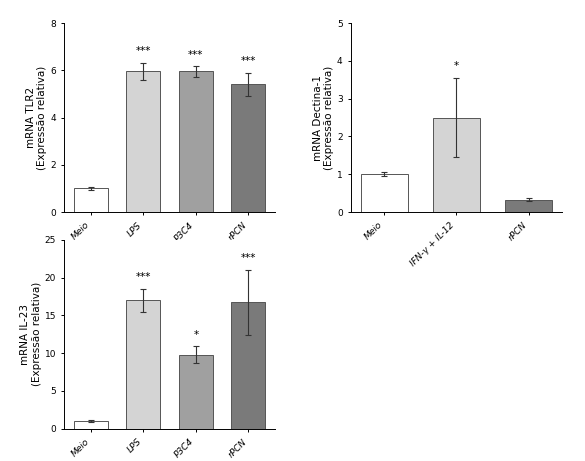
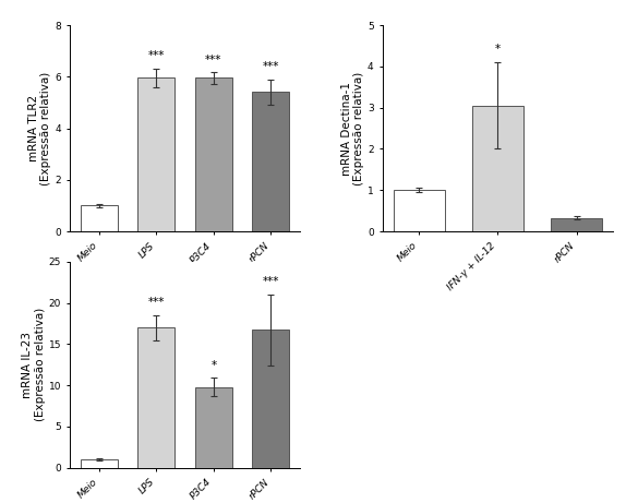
IFN-γ + IL-12: 2.50 -> 3.05
